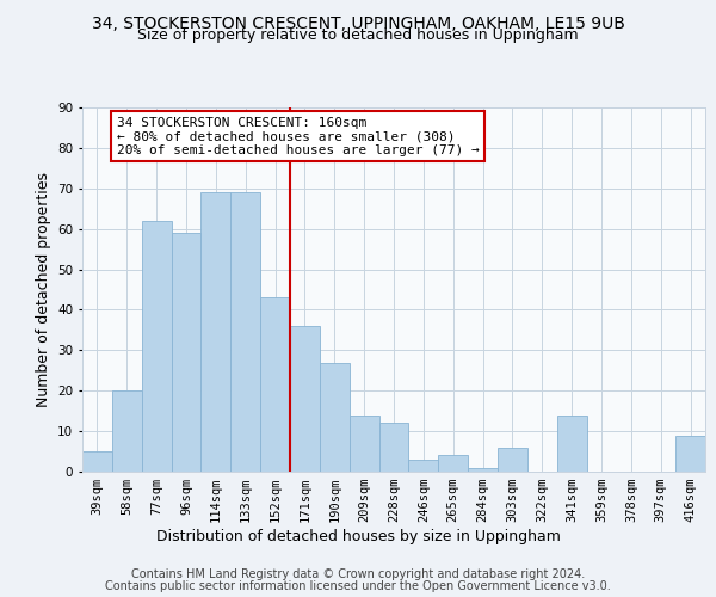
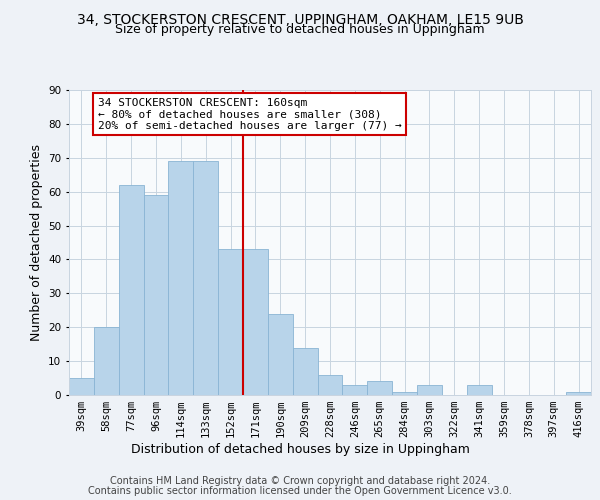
171sqm: 36 -> 43
190sqm: 27 -> 24
228sqm: 12 -> 6
303sqm: 6 -> 3
341sqm: 14 -> 3
416sqm: 9 -> 1
